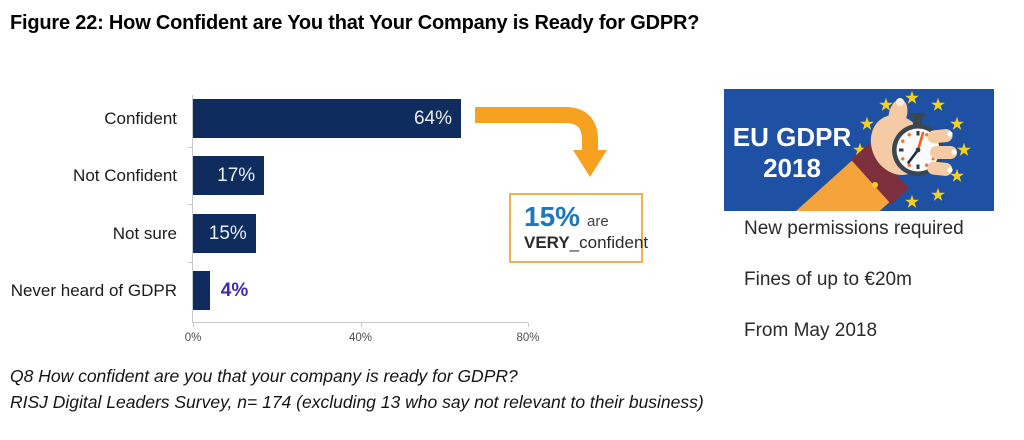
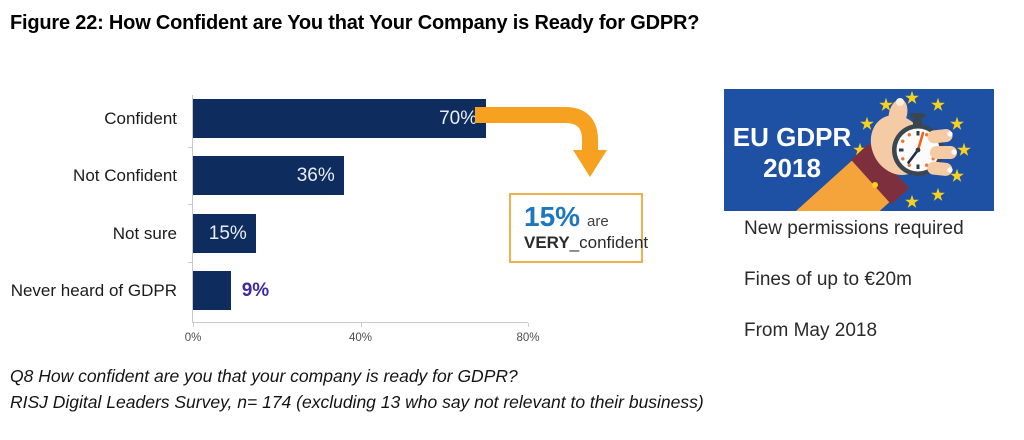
Confident: 64% -> 70%
Not Confident: 17% -> 36%
Never heard of GDPR: 4% -> 9%
